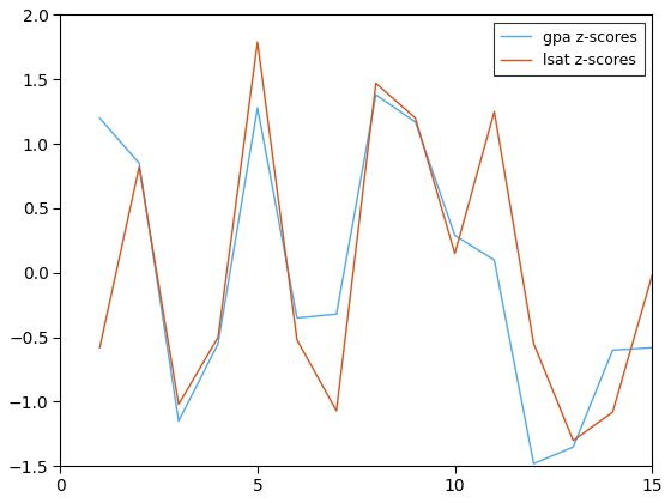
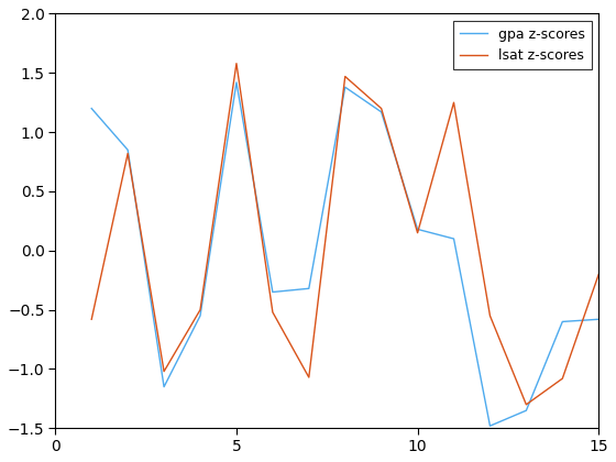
gpa z-scores/5: 1.28 -> 1.42
lsat z-scores/5: 1.79 -> 1.58
gpa z-scores/10: 0.29 -> 0.18
lsat z-scores/15: -0.02 -> -0.20
